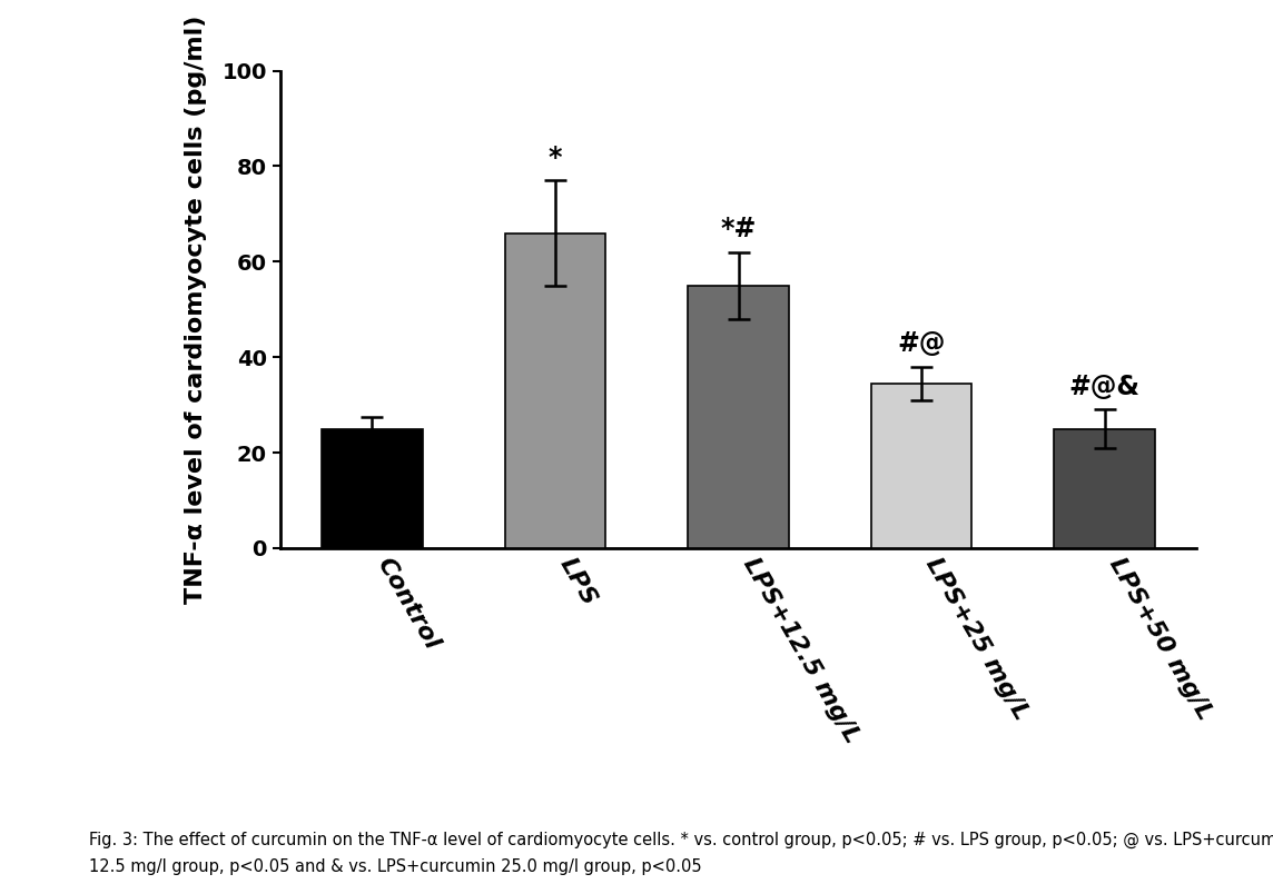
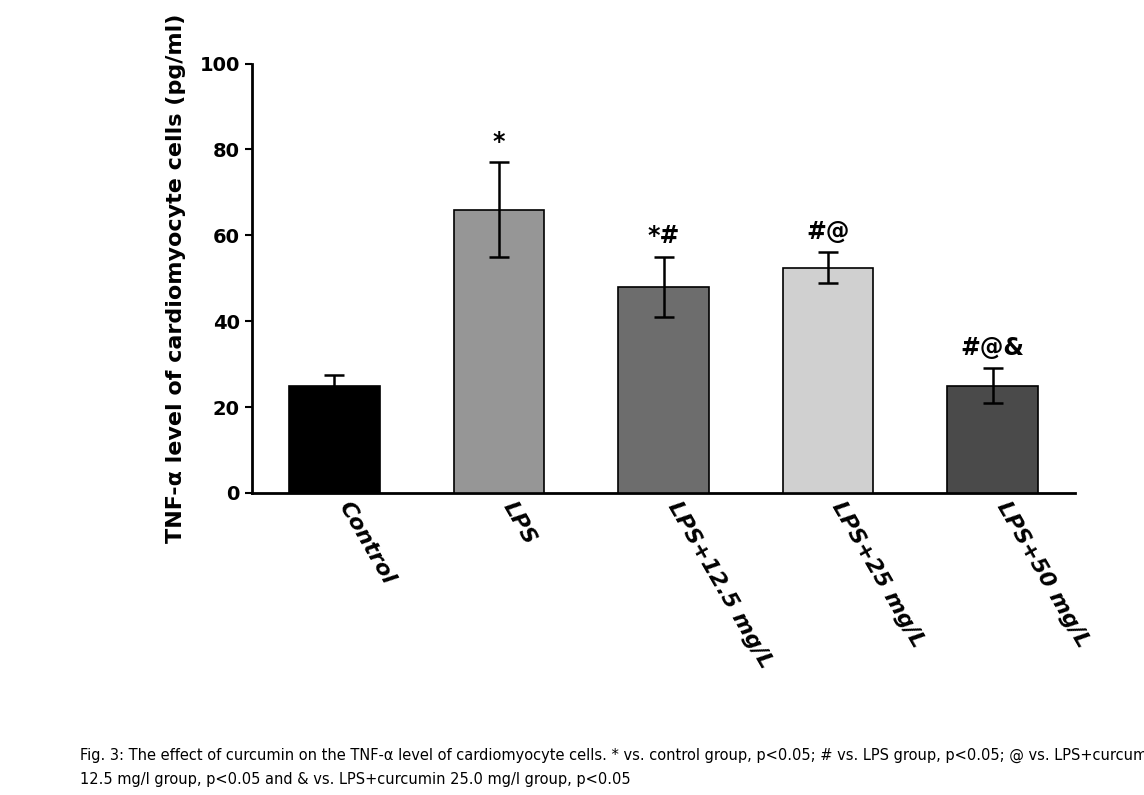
LPS+12.5 mg/L: 55.0 -> 48.0
LPS+25 mg/L: 34.5 -> 52.5
